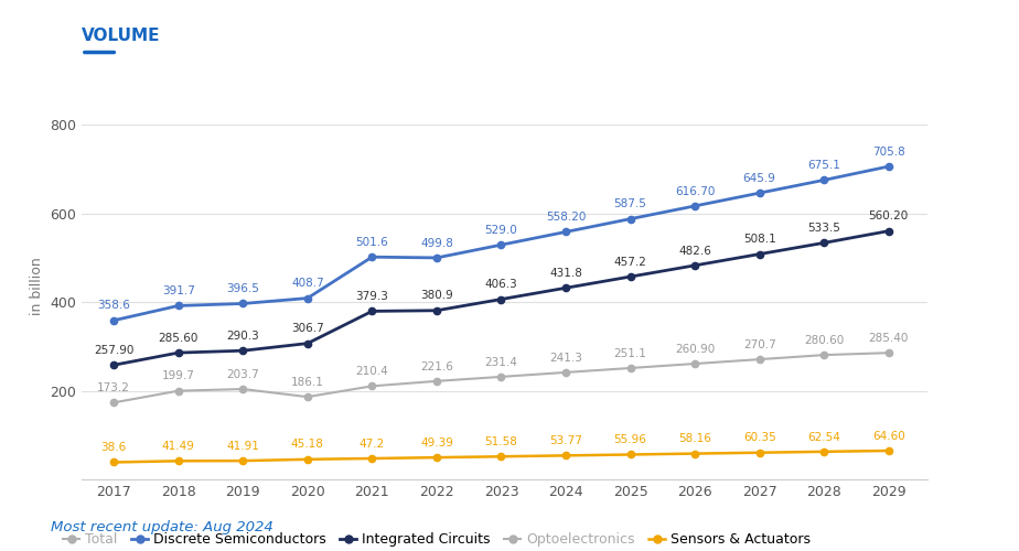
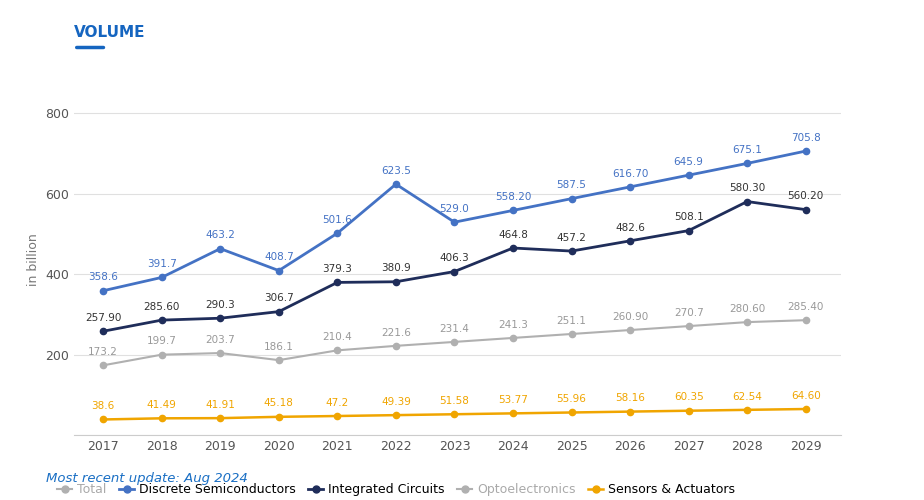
Discrete Semiconductors/2019: 396.5 -> 463.2
Discrete Semiconductors/2022: 499.8 -> 623.5
Integrated Circuits/2024: 431.8 -> 464.8
Integrated Circuits/2028: 533.5 -> 580.30
